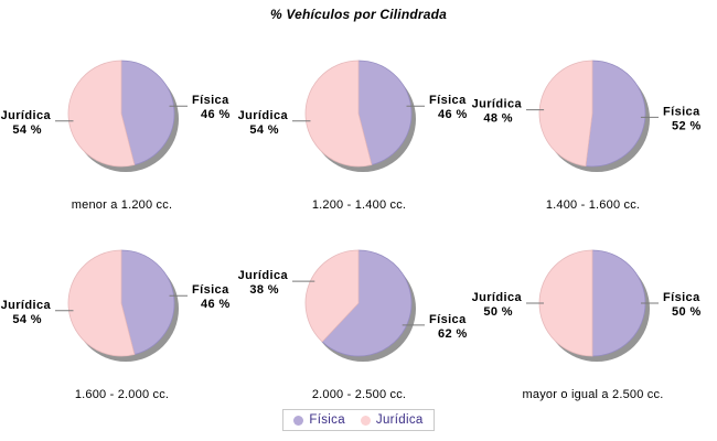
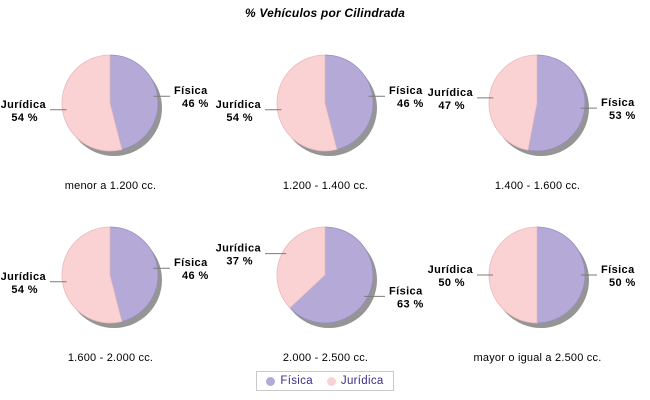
1.400 - 1.600 cc./Física: 52 -> 53
1.400 - 1.600 cc./Jurídica: 48 -> 47
2.000 - 2.500 cc./Física: 62 -> 63
2.000 - 2.500 cc./Jurídica: 38 -> 37
